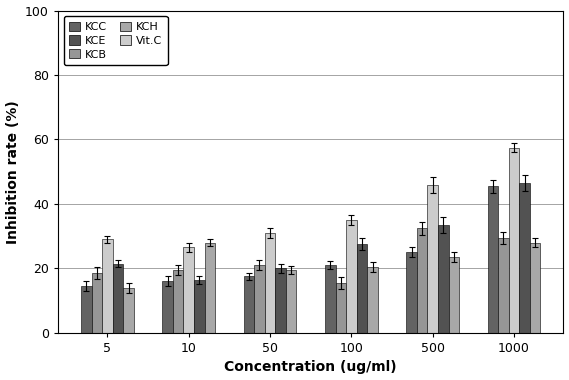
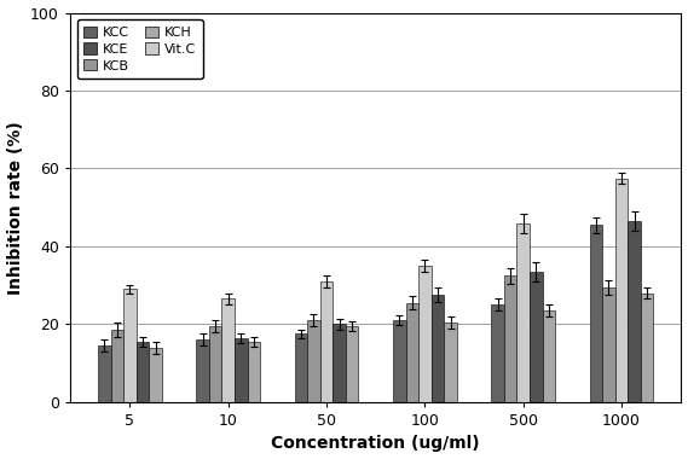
KCE/5: 21.5 -> 15.5
KCH/10: 28.0 -> 15.5
KCB/100: 15.5 -> 25.5
